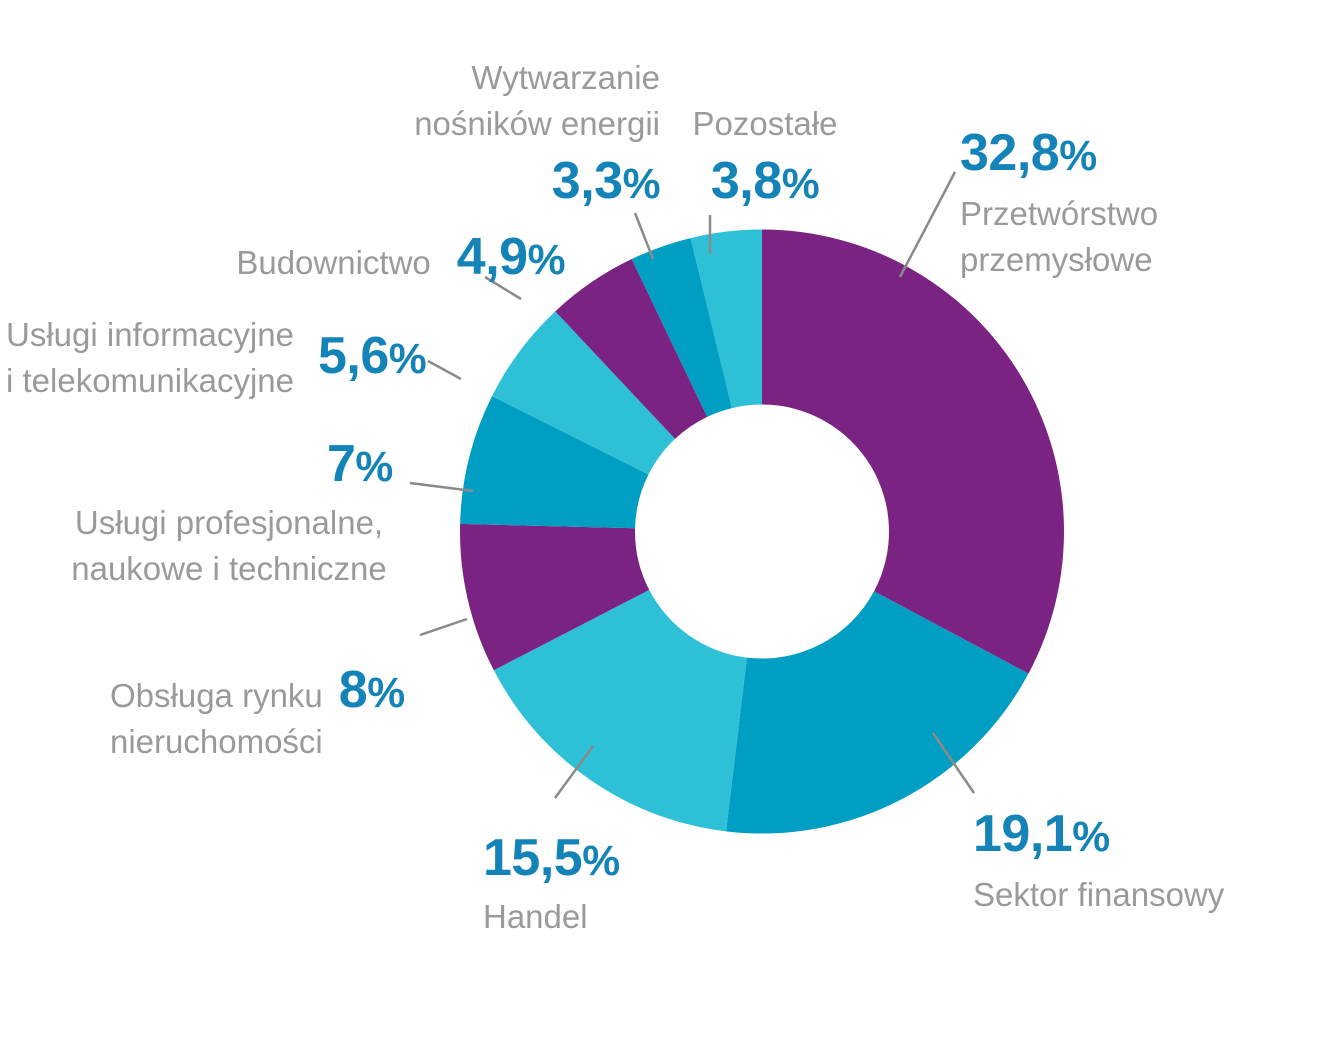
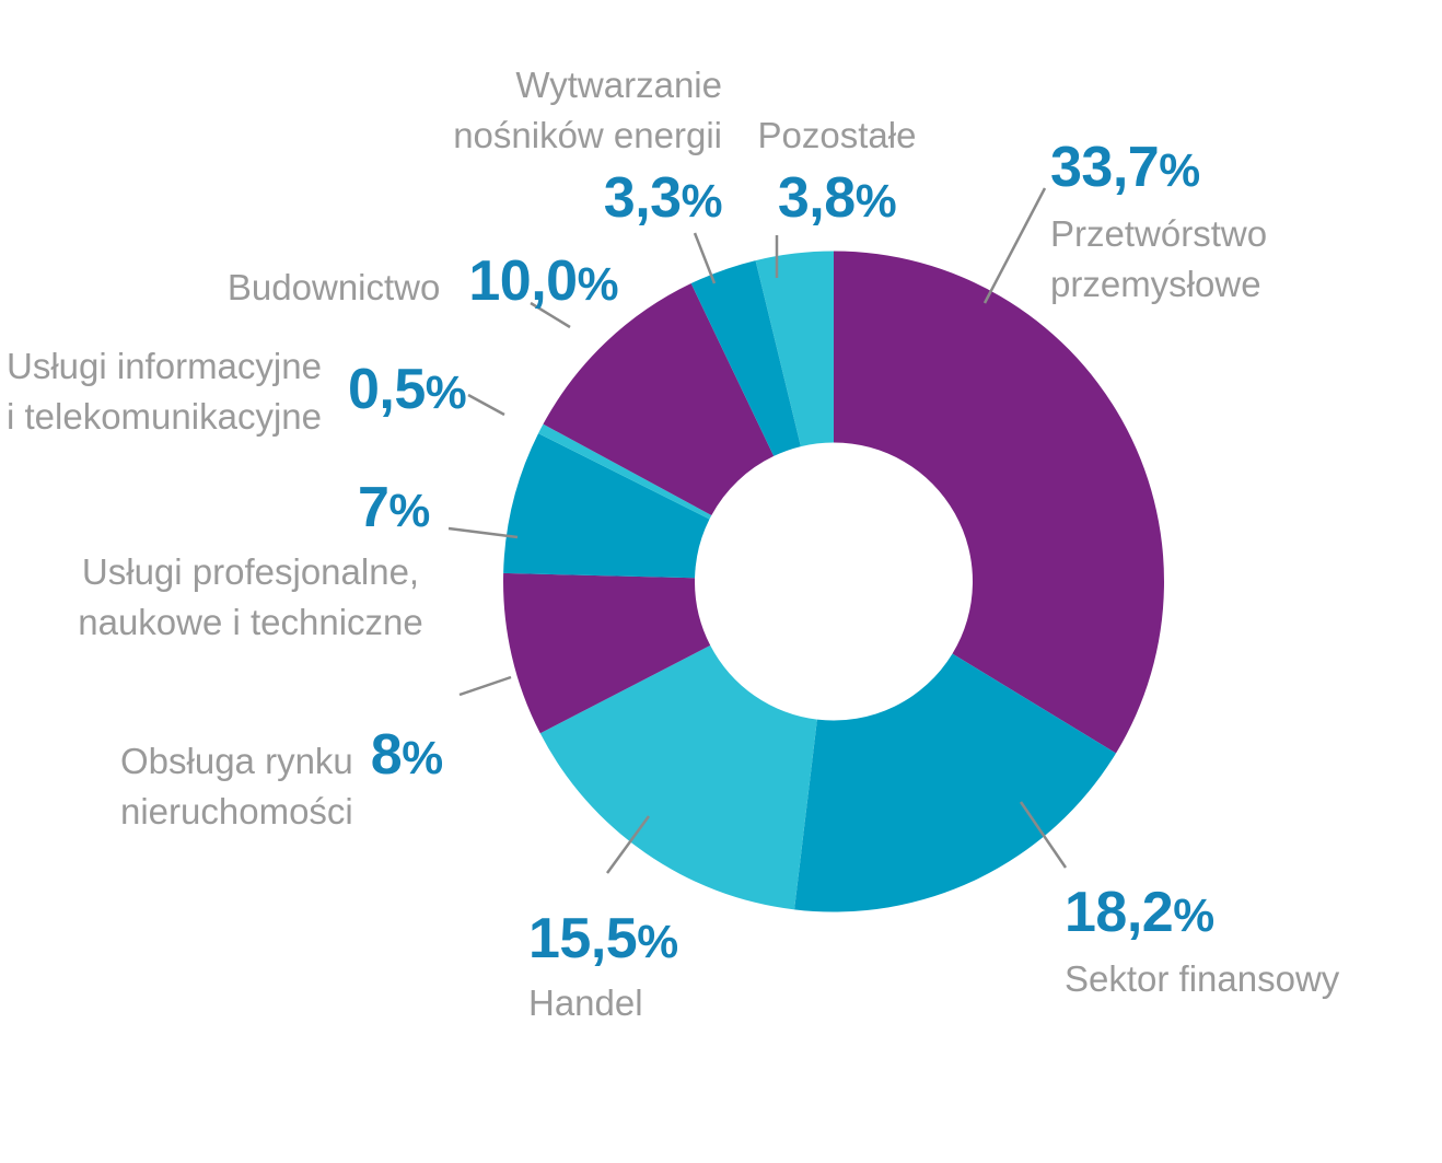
Przetwórstwo przemysłowe: 32,8 -> 33,7
Sektor finansowy: 19,1 -> 18,2
Usługi informacyjne i telekomunikacyjne: 5,6 -> 0,5
Budownictwo: 4,9 -> 10,0
